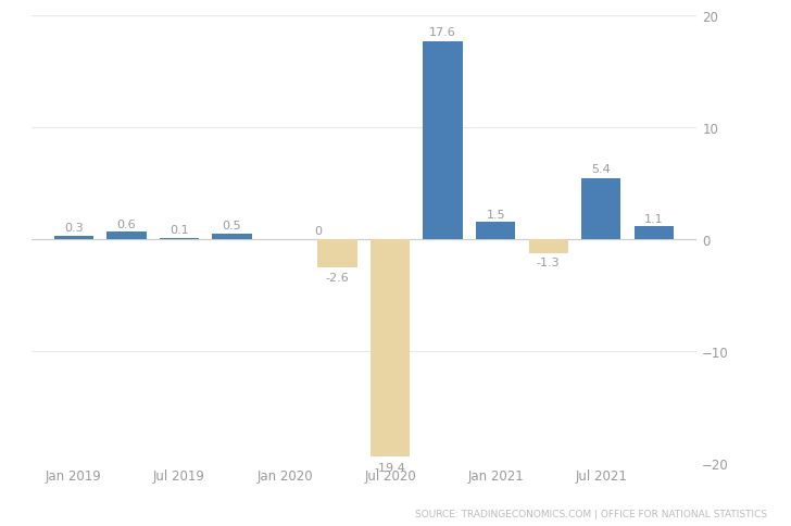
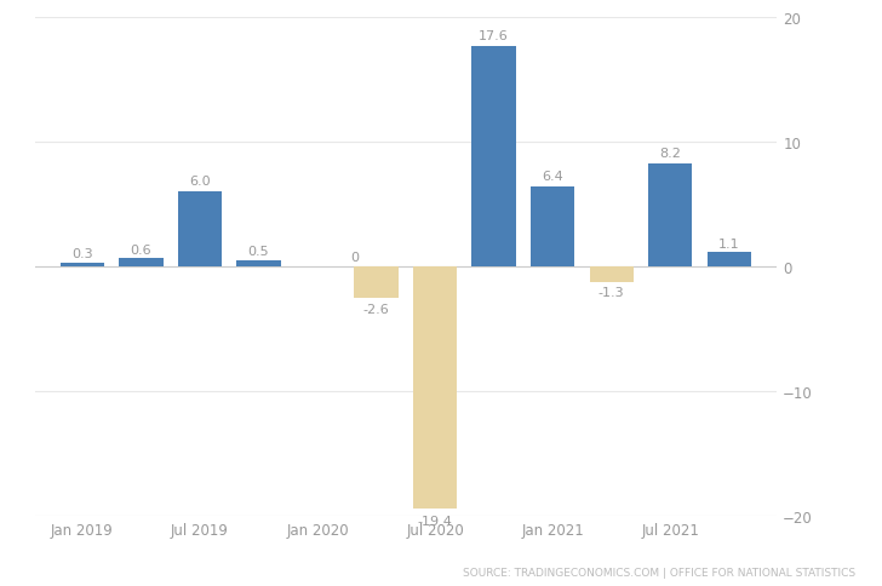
Jul 2019: 0.1 -> 6.0
Jan 2021: 1.5 -> 6.4
Jul 2021: 5.4 -> 8.2
